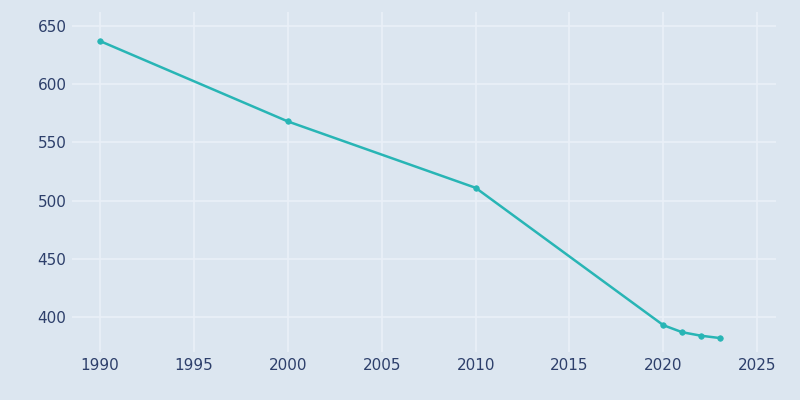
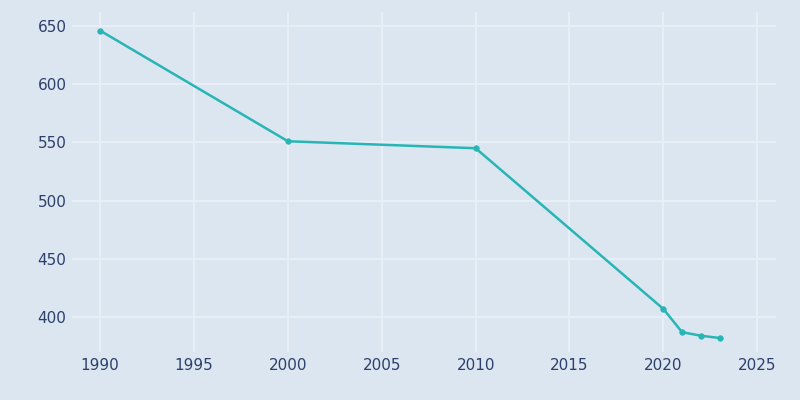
1990: 637 -> 646
2000: 568 -> 551
2010: 511 -> 545
2020: 393 -> 407
